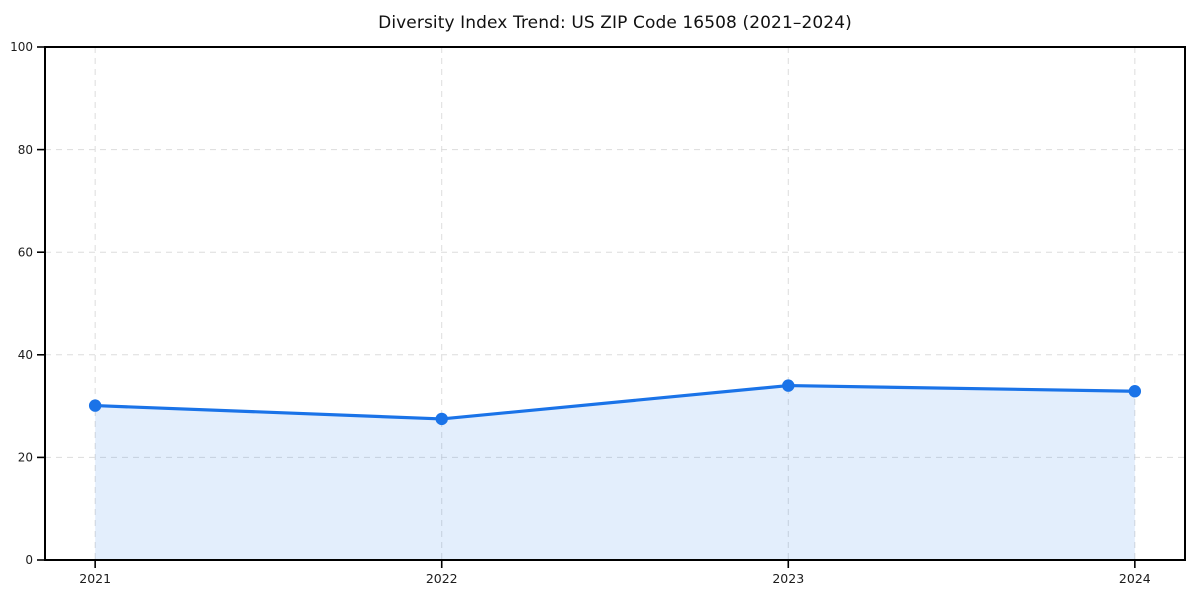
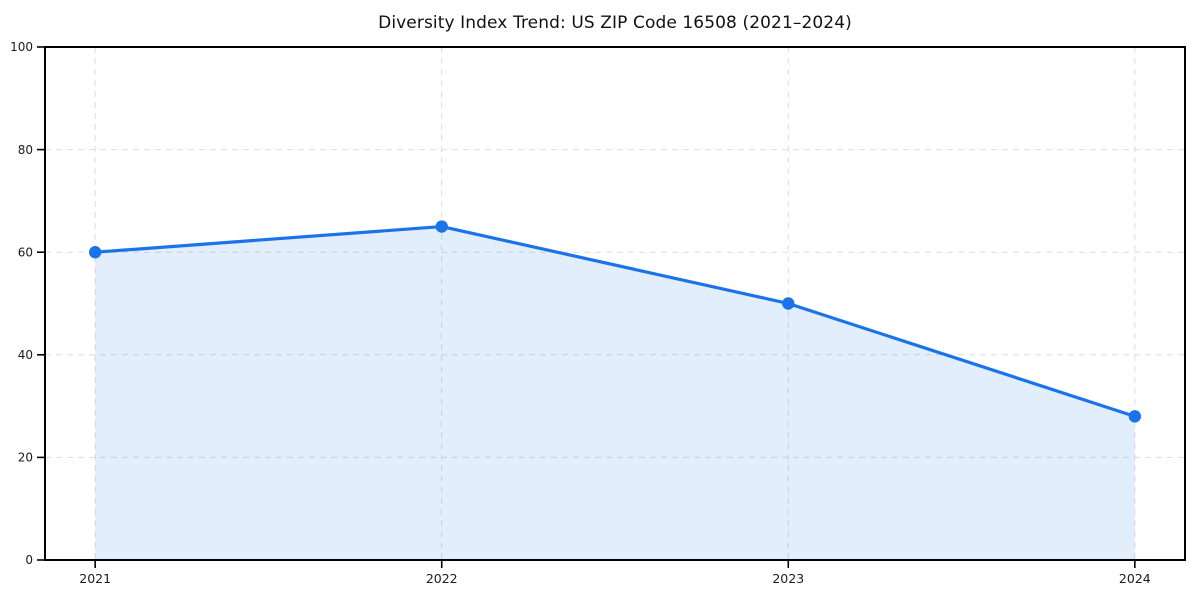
2021: 30 -> 60
2022: 28 -> 65
2023: 34 -> 50
2024: 33 -> 28
